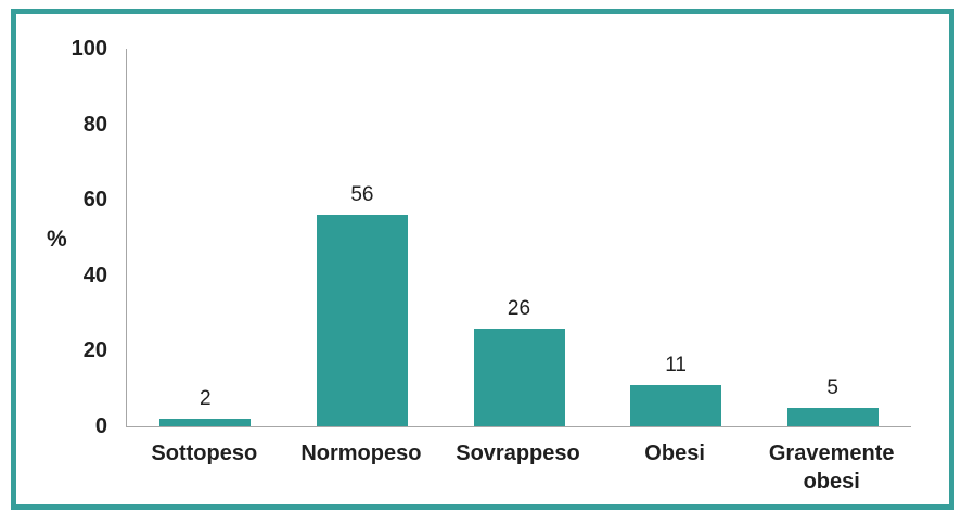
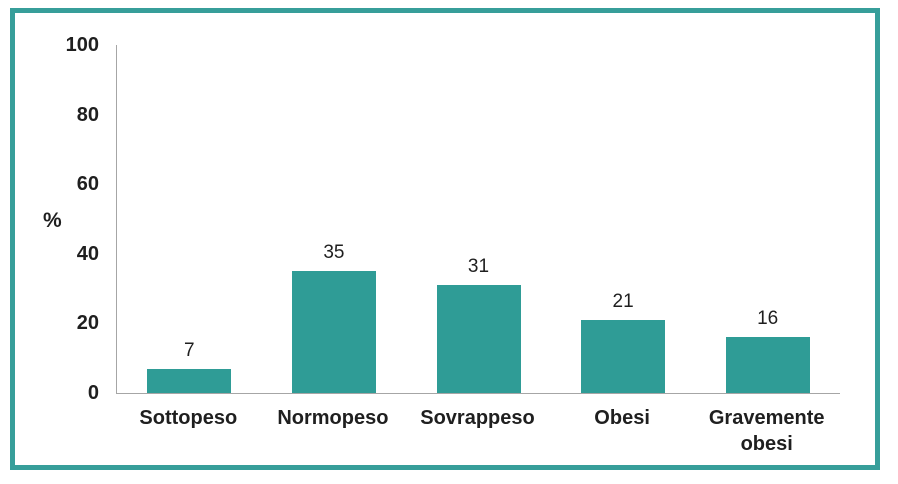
Sottopeso: 2 -> 7
Normopeso: 56 -> 35
Sovrappeso: 26 -> 31
Obesi: 11 -> 21
Gravemente obesi: 5 -> 16
